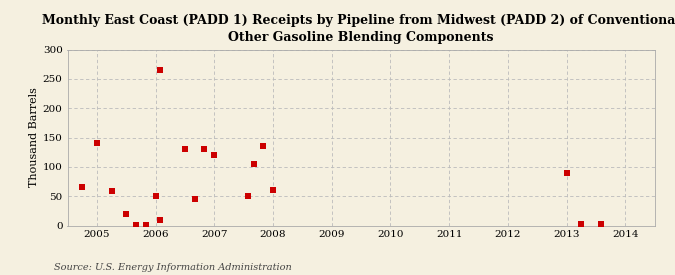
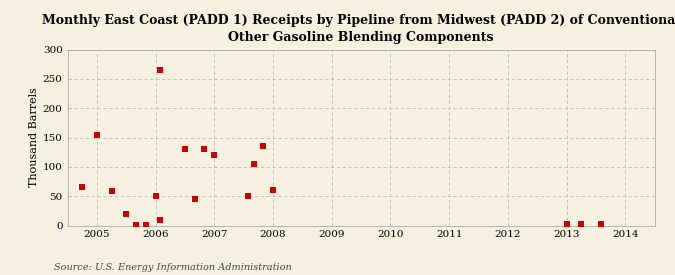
2005: 140 -> 155
2013: 90 -> 3
